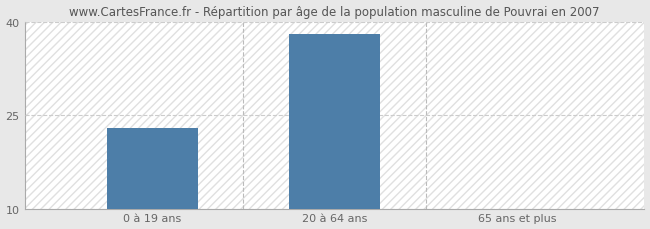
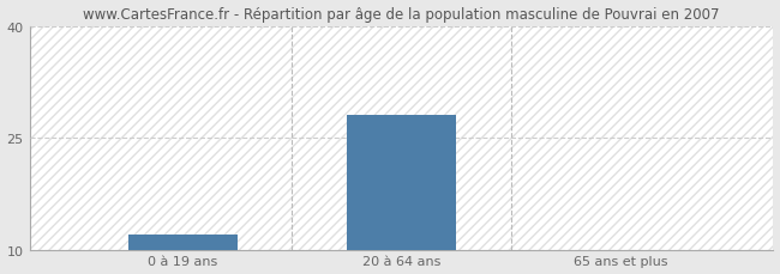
0 à 19 ans: 23 -> 12
20 à 64 ans: 38 -> 28
